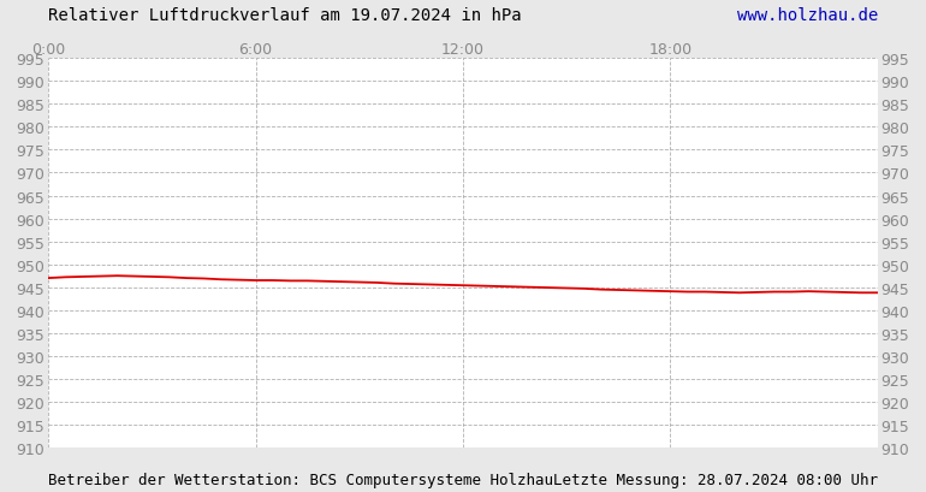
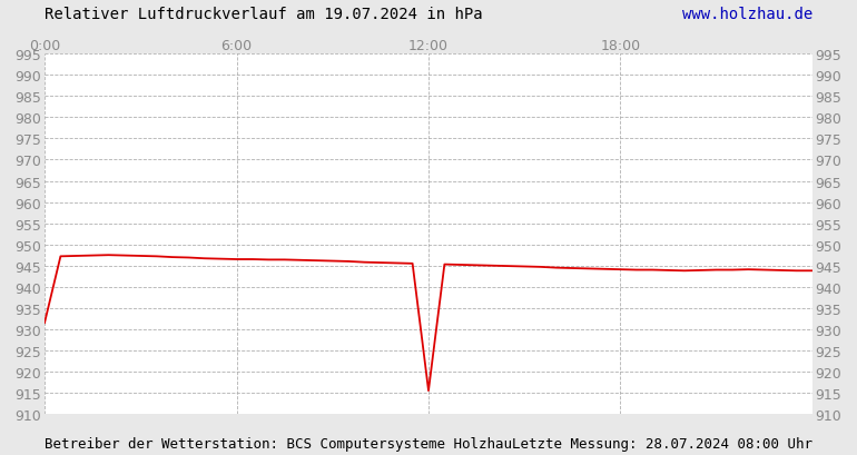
0:00: 947.0 -> 931.5
12:00: 945.4 -> 915.5
